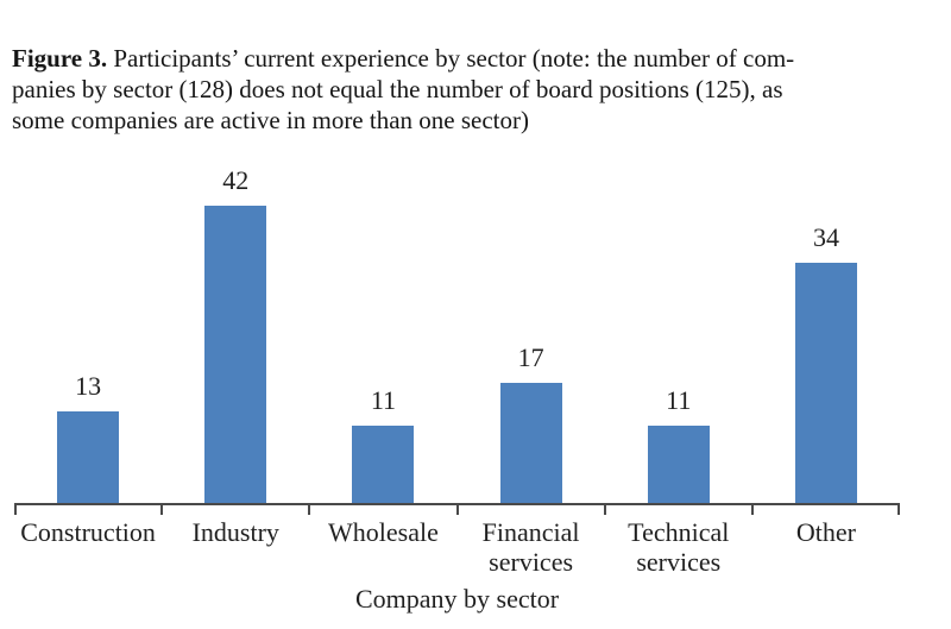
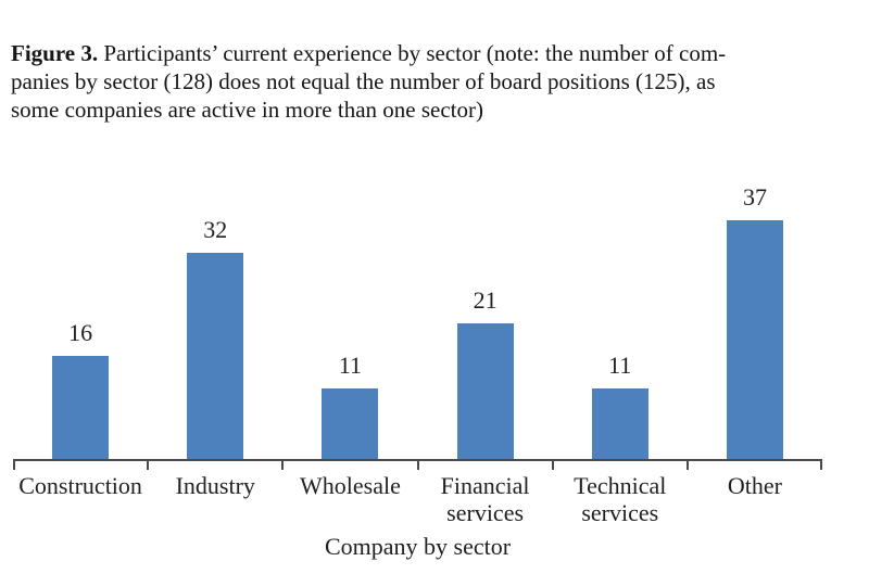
Construction: 13 -> 16
Industry: 42 -> 32
Financial services: 17 -> 21
Other: 34 -> 37
